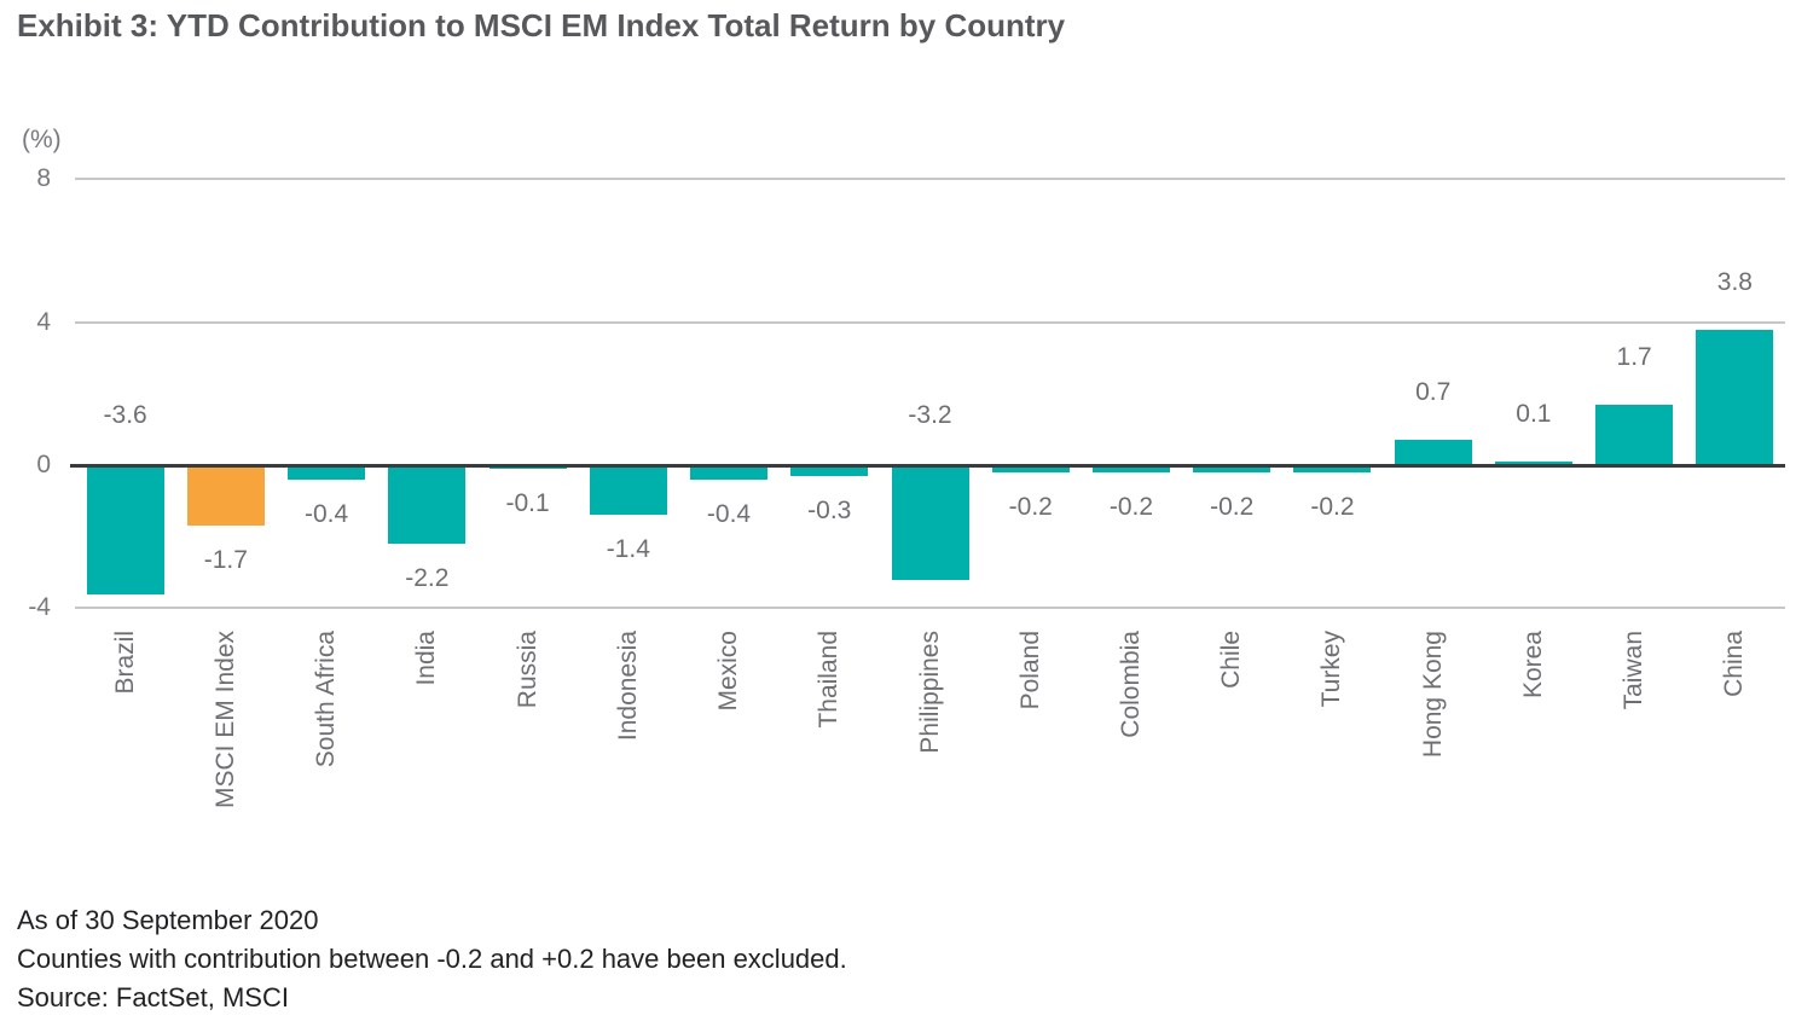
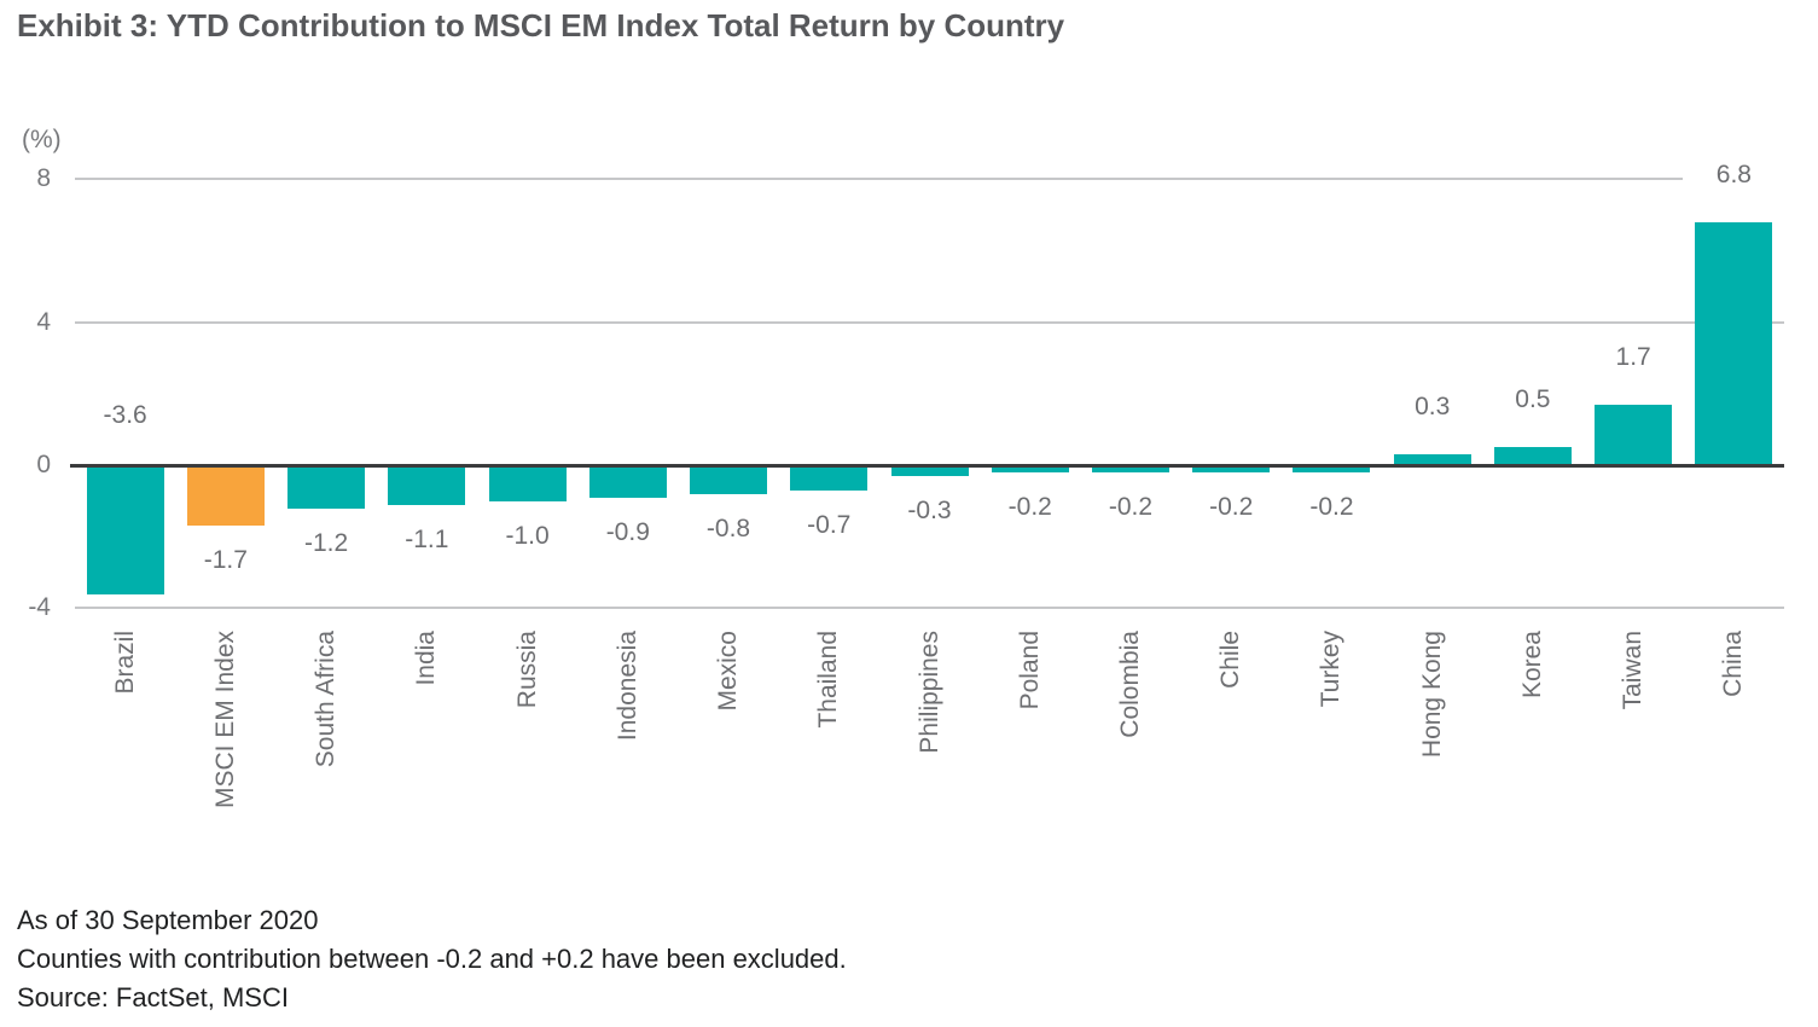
South Africa: -0.4 -> -1.2
India: -2.2 -> -1.1
Russia: -0.1 -> -1.0
Indonesia: -1.4 -> -0.9
Mexico: -0.4 -> -0.8
Thailand: -0.3 -> -0.7
Philippines: -3.2 -> -0.3
Hong Kong: 0.7 -> 0.3
Korea: 0.1 -> 0.5
China: 3.8 -> 6.8
